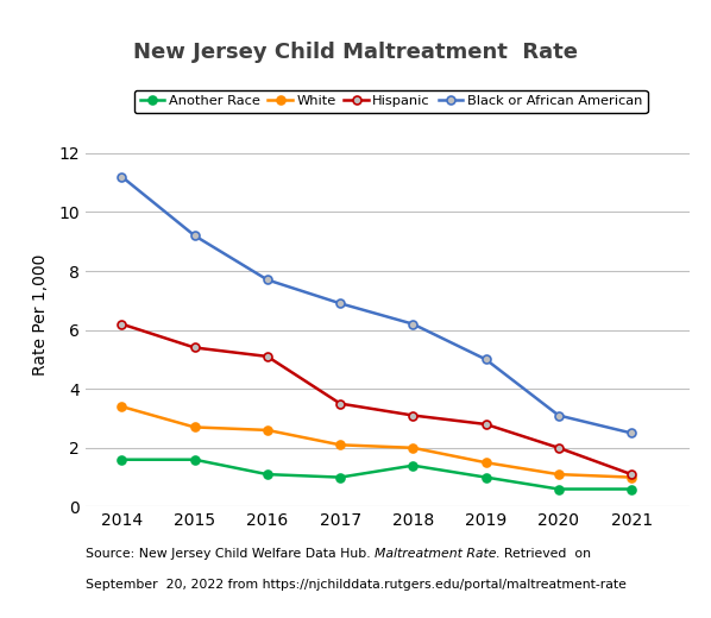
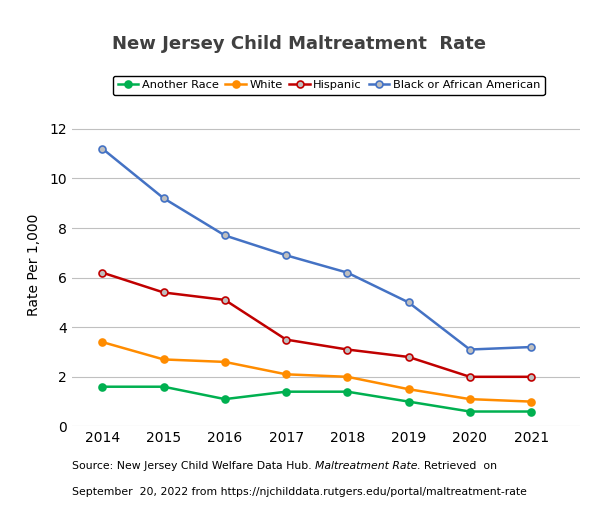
Another Race/2017: 1.0 -> 1.4
Hispanic/2021: 1.1 -> 2.0
Black or African American/2021: 2.5 -> 3.2
